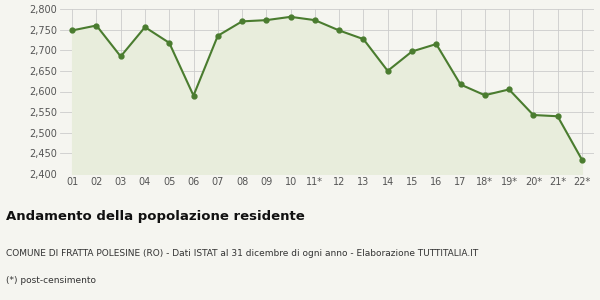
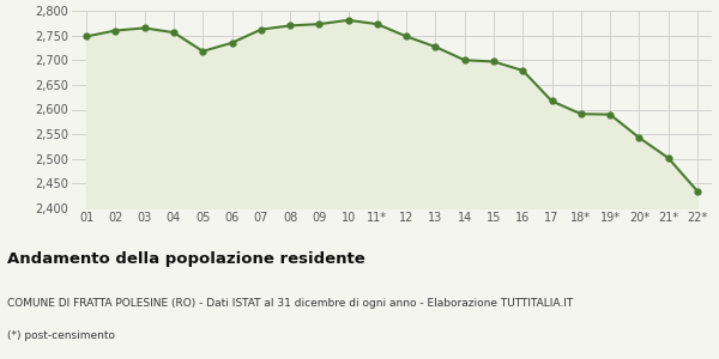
03: 2,685 -> 2,765
06: 2,590 -> 2,735
07: 2,735 -> 2,762
14: 2,650 -> 2,700
16: 2,715 -> 2,679
19*: 2,605 -> 2,590
21*: 2,540 -> 2,502
